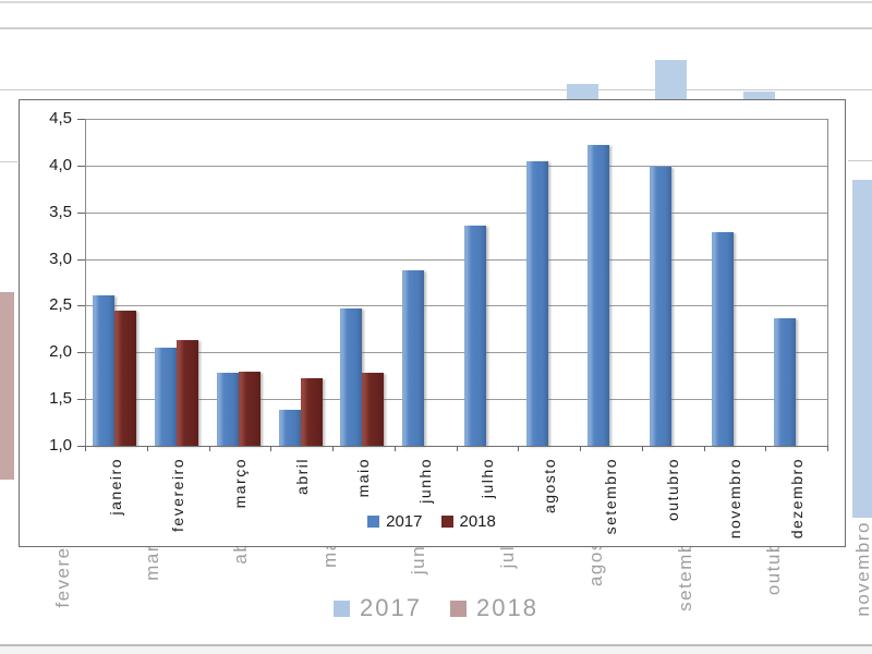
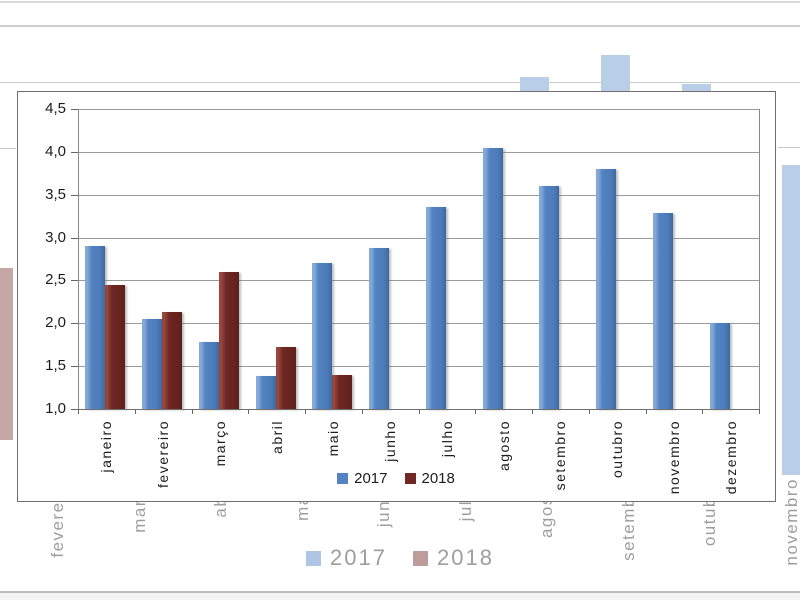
2017/janeiro: 2,6 -> 2,9
2018/março: 1,8 -> 2,6
2017/maio: 2,5 -> 2,7
2018/maio: 1,8 -> 1,4
2017/setembro: 4,2 -> 3,6
2017/outubro: 4,0 -> 3,8
2017/dezembro: 2,4 -> 2,0
